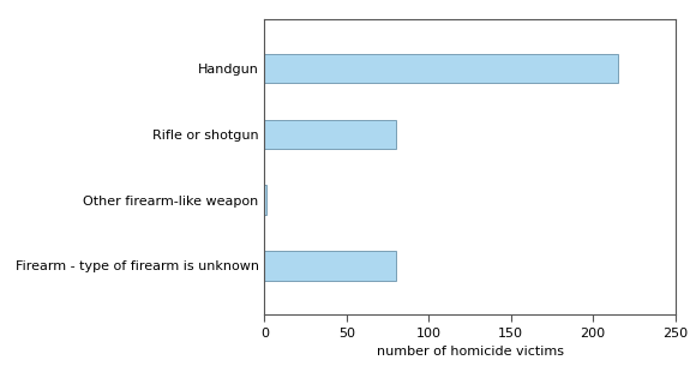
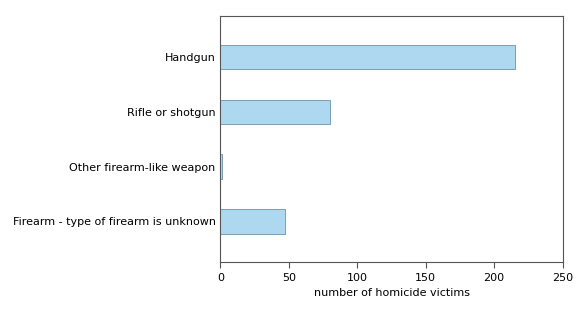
Firearm - type of firearm is unknown: 80 -> 47
